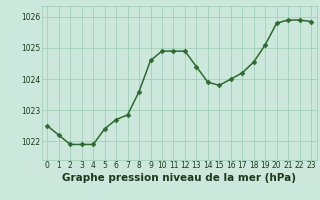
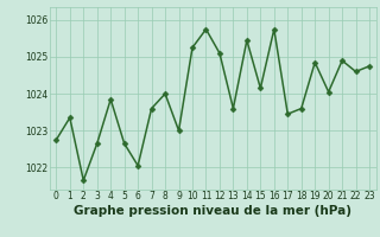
0: 1022.50 -> 1022.75
1: 1022.20 -> 1023.35
2: 1021.90 -> 1021.65
3: 1021.90 -> 1022.65
4: 1021.90 -> 1023.85
5: 1022.40 -> 1022.65
6: 1022.70 -> 1022.05
7: 1022.85 -> 1023.60
8: 1023.60 -> 1024.00
9: 1024.60 -> 1023.00
10: 1024.90 -> 1025.25
11: 1024.90 -> 1025.75
12: 1024.90 -> 1025.10
13: 1024.40 -> 1023.60
14: 1023.90 -> 1025.45
15: 1023.80 -> 1024.15
16: 1024.00 -> 1025.75
17: 1024.20 -> 1023.45
18: 1024.55 -> 1023.60
19: 1025.10 -> 1024.85
20: 1025.80 -> 1024.05
21: 1025.90 -> 1024.90
22: 1025.90 -> 1024.60
23: 1025.85 -> 1024.75
